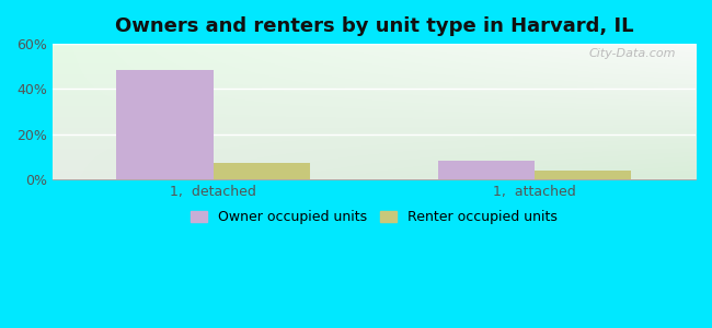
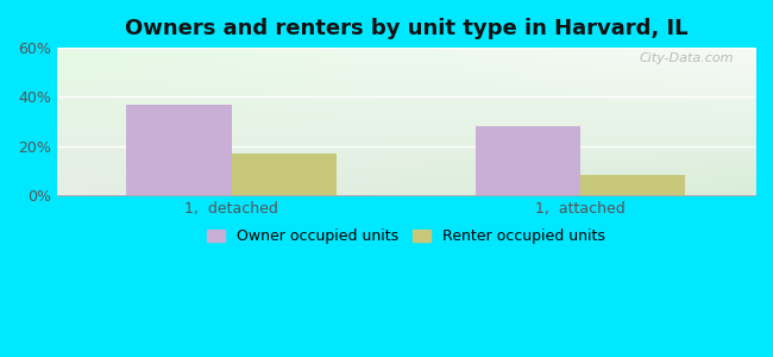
Owner occupied units/1, detached: 48.5% -> 37.0%
Renter occupied units/1, detached: 7.5% -> 17.0%
Owner occupied units/1, attached: 8.5% -> 28.0%
Renter occupied units/1, attached: 4.0% -> 8.5%
